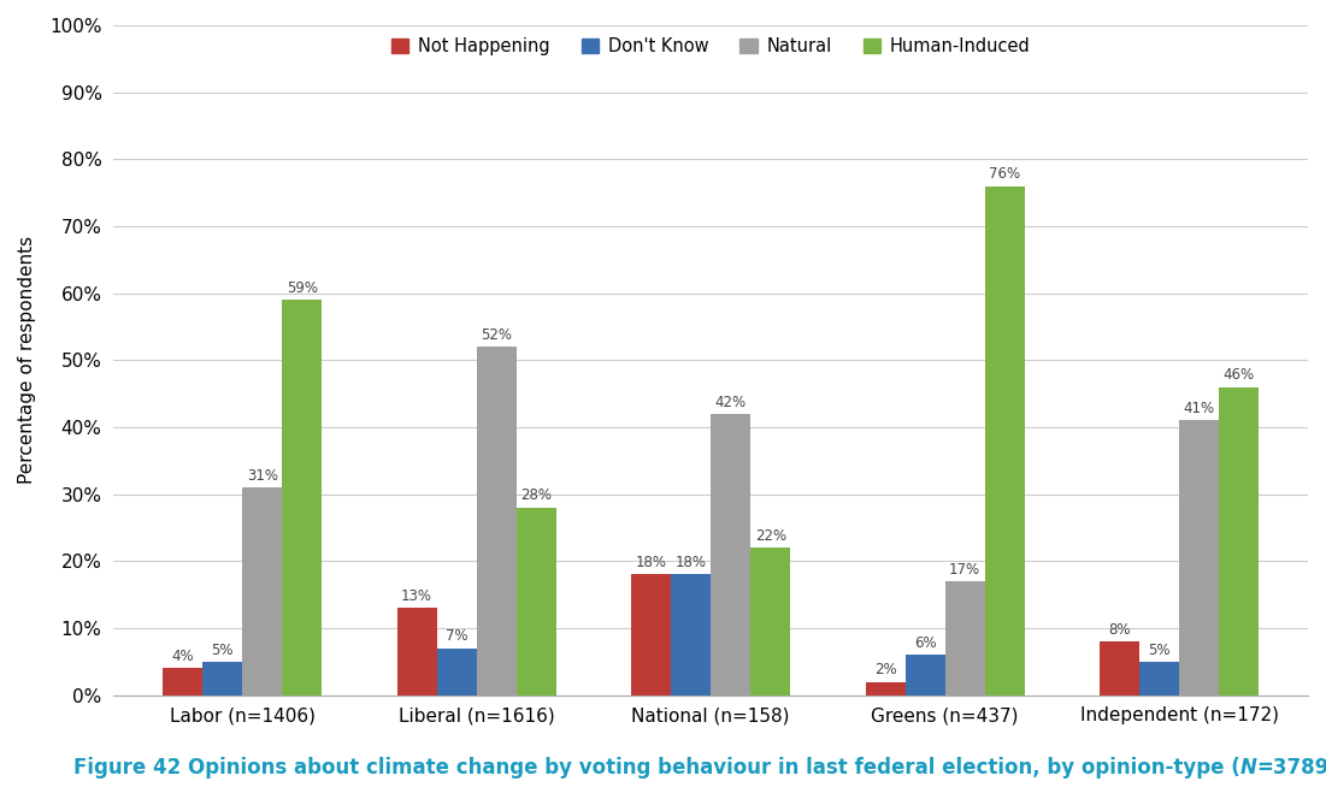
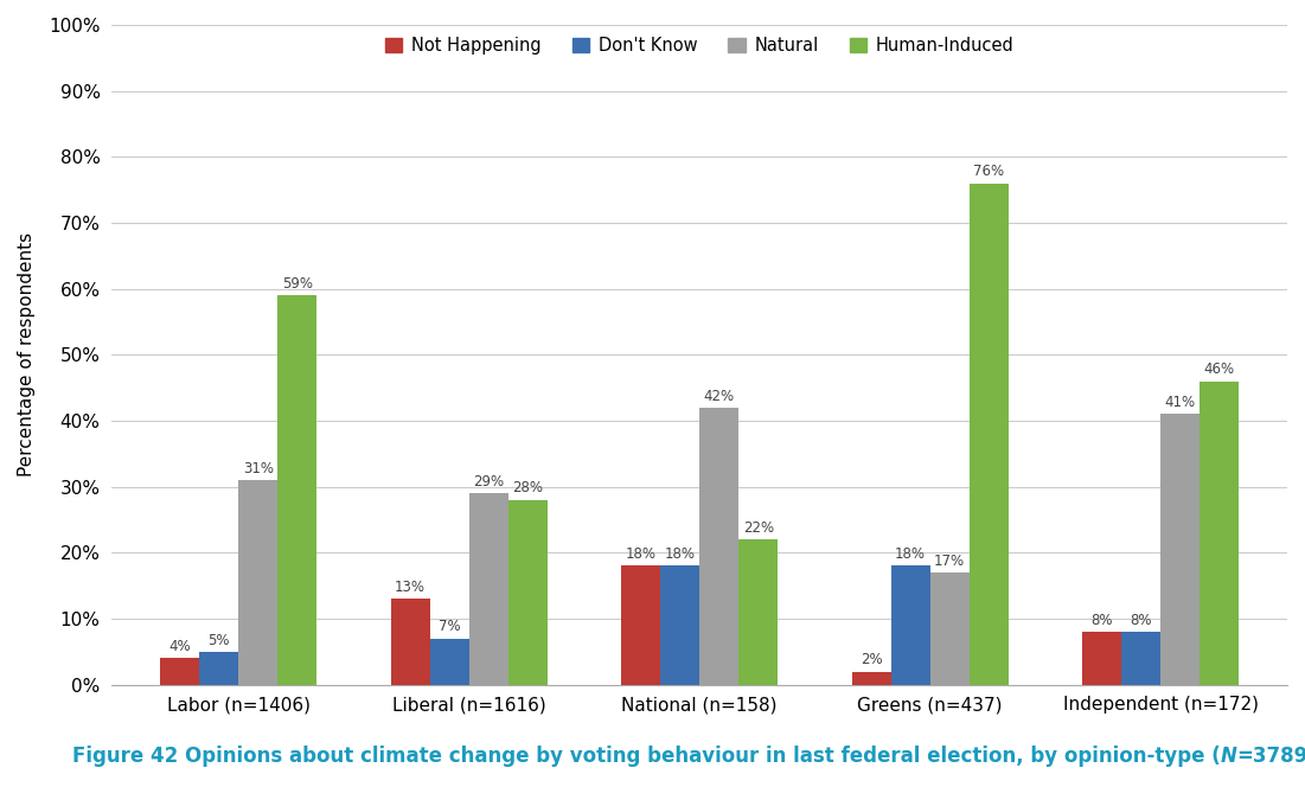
Natural/Liberal (n=1616): 52% -> 29%
Don't Know/Greens (n=437): 6% -> 18%
Don't Know/Independent (n=172): 5% -> 8%
